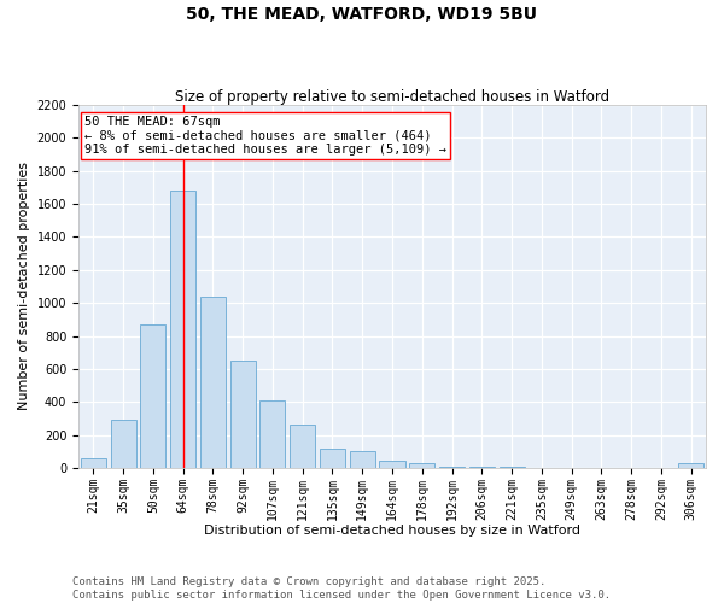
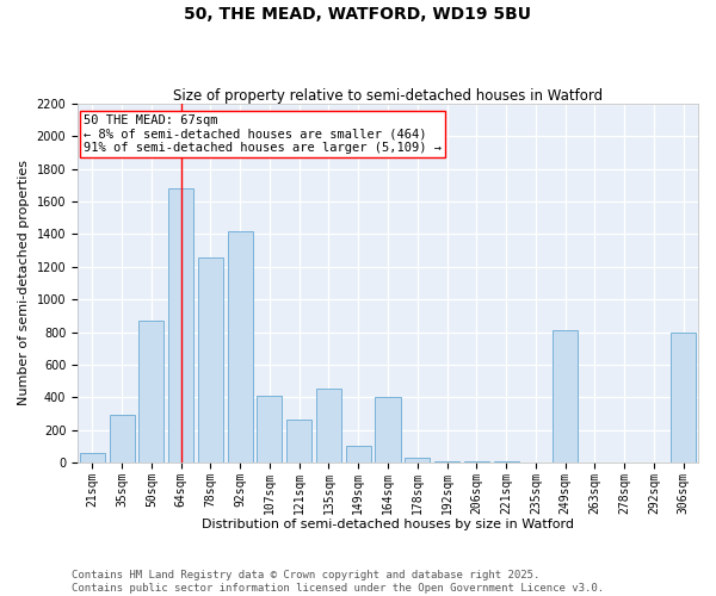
78sqm: 1040 -> 1260
92sqm: 650 -> 1420
135sqm: 120 -> 450
164sqm: 40 -> 400
249sqm: 0 -> 810
306sqm: 30 -> 800
